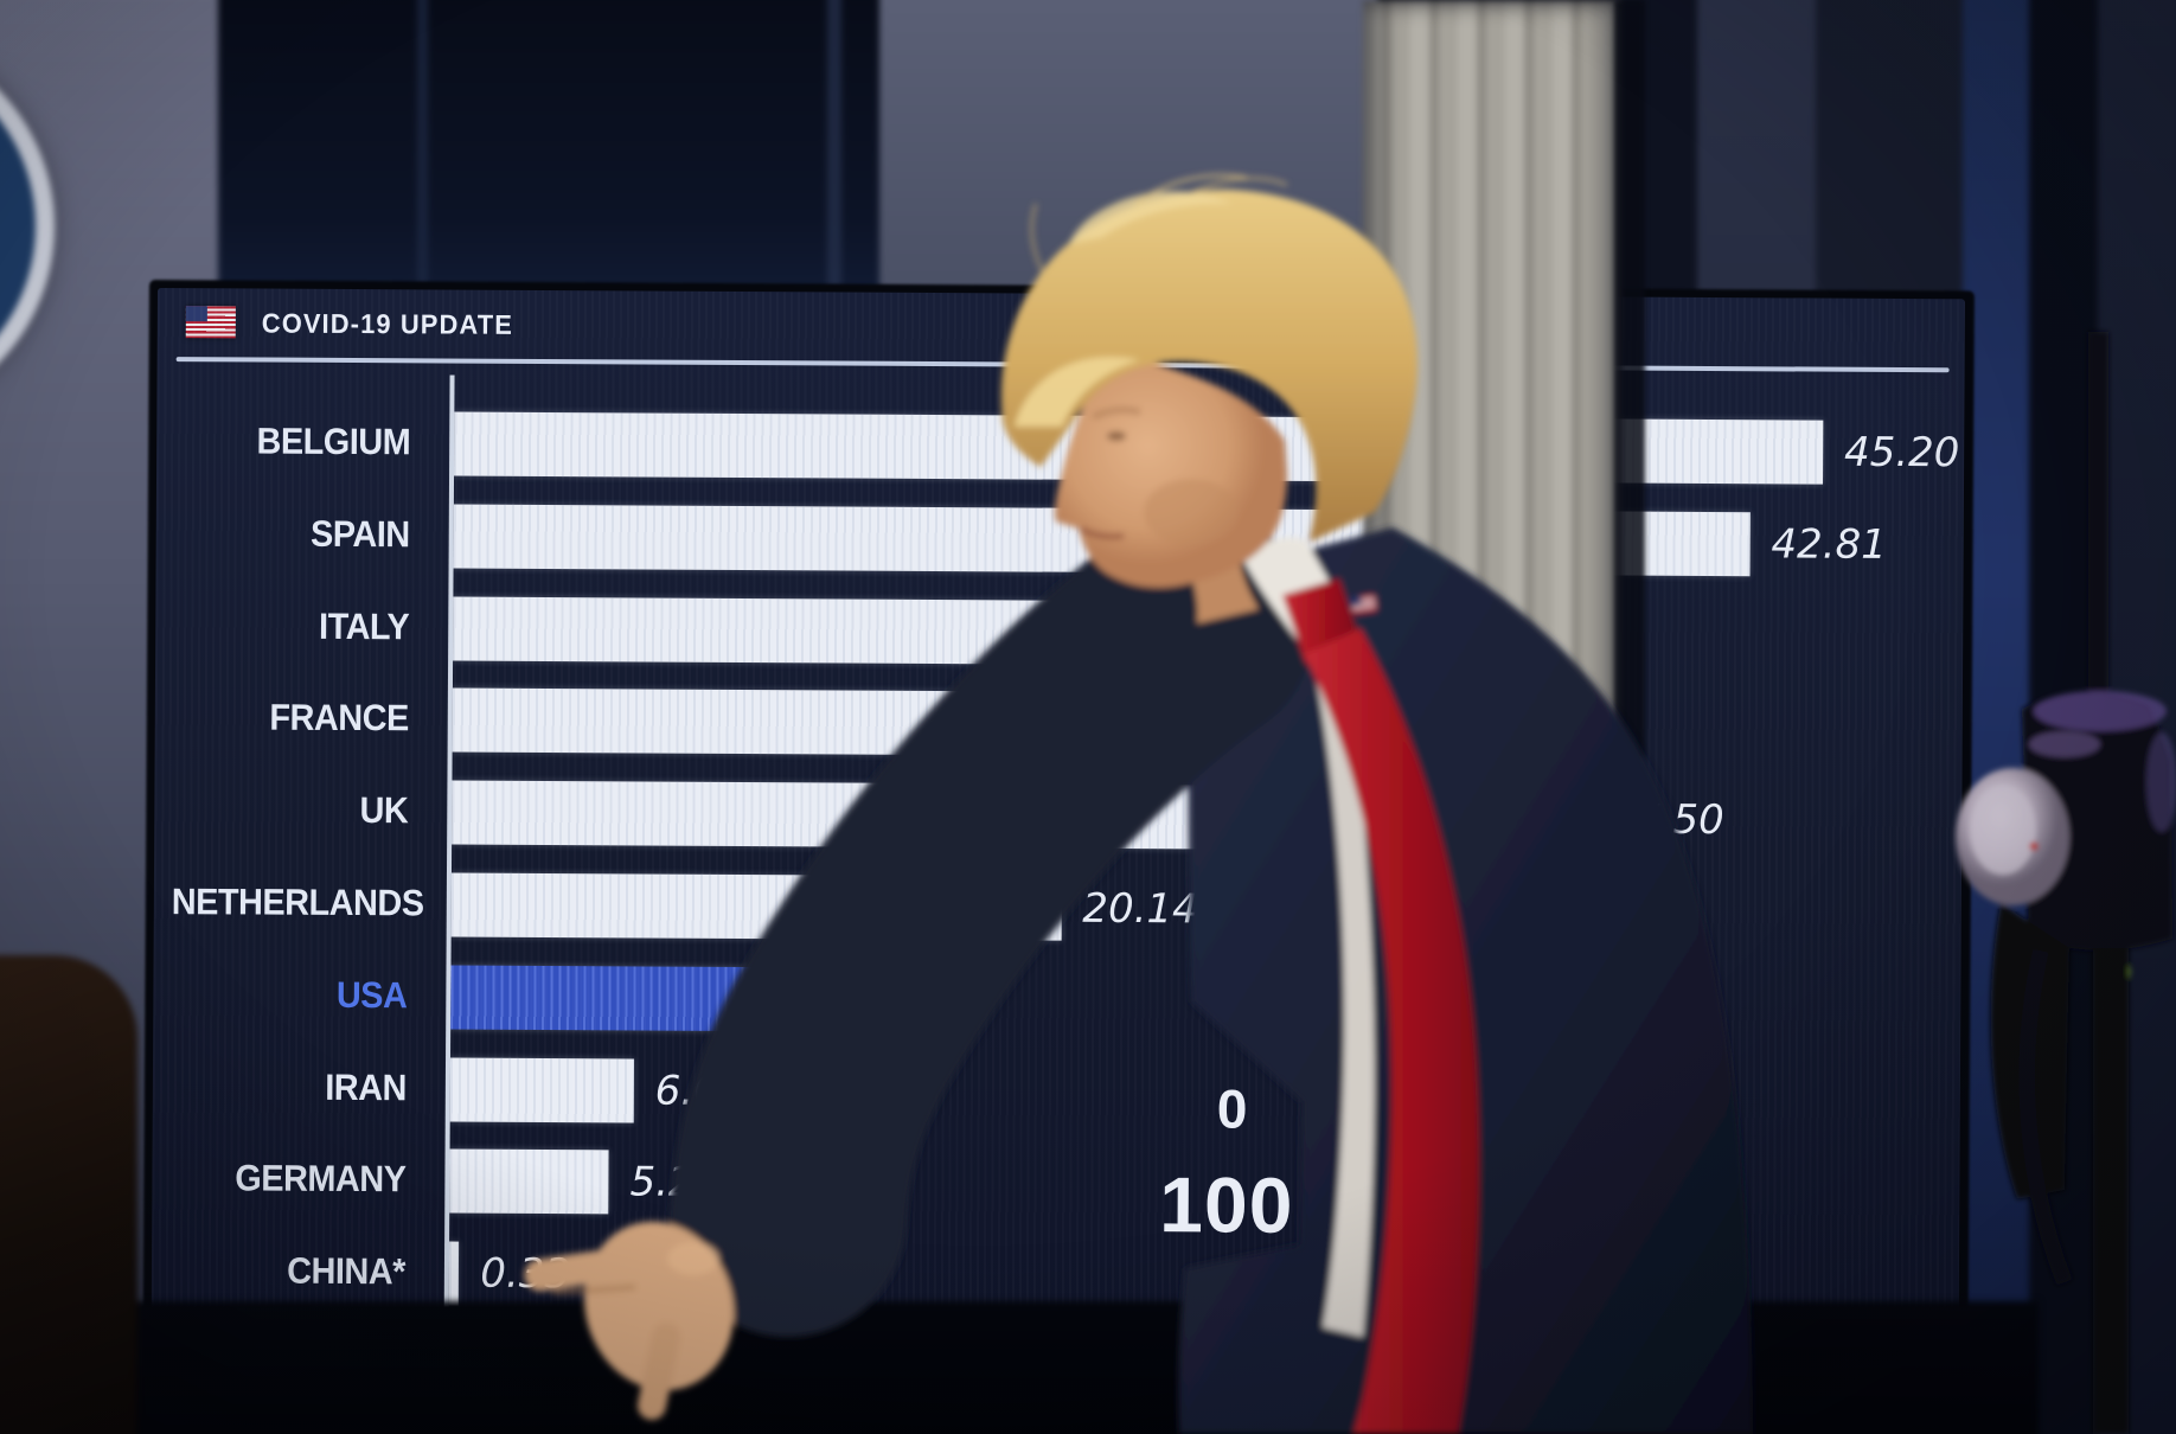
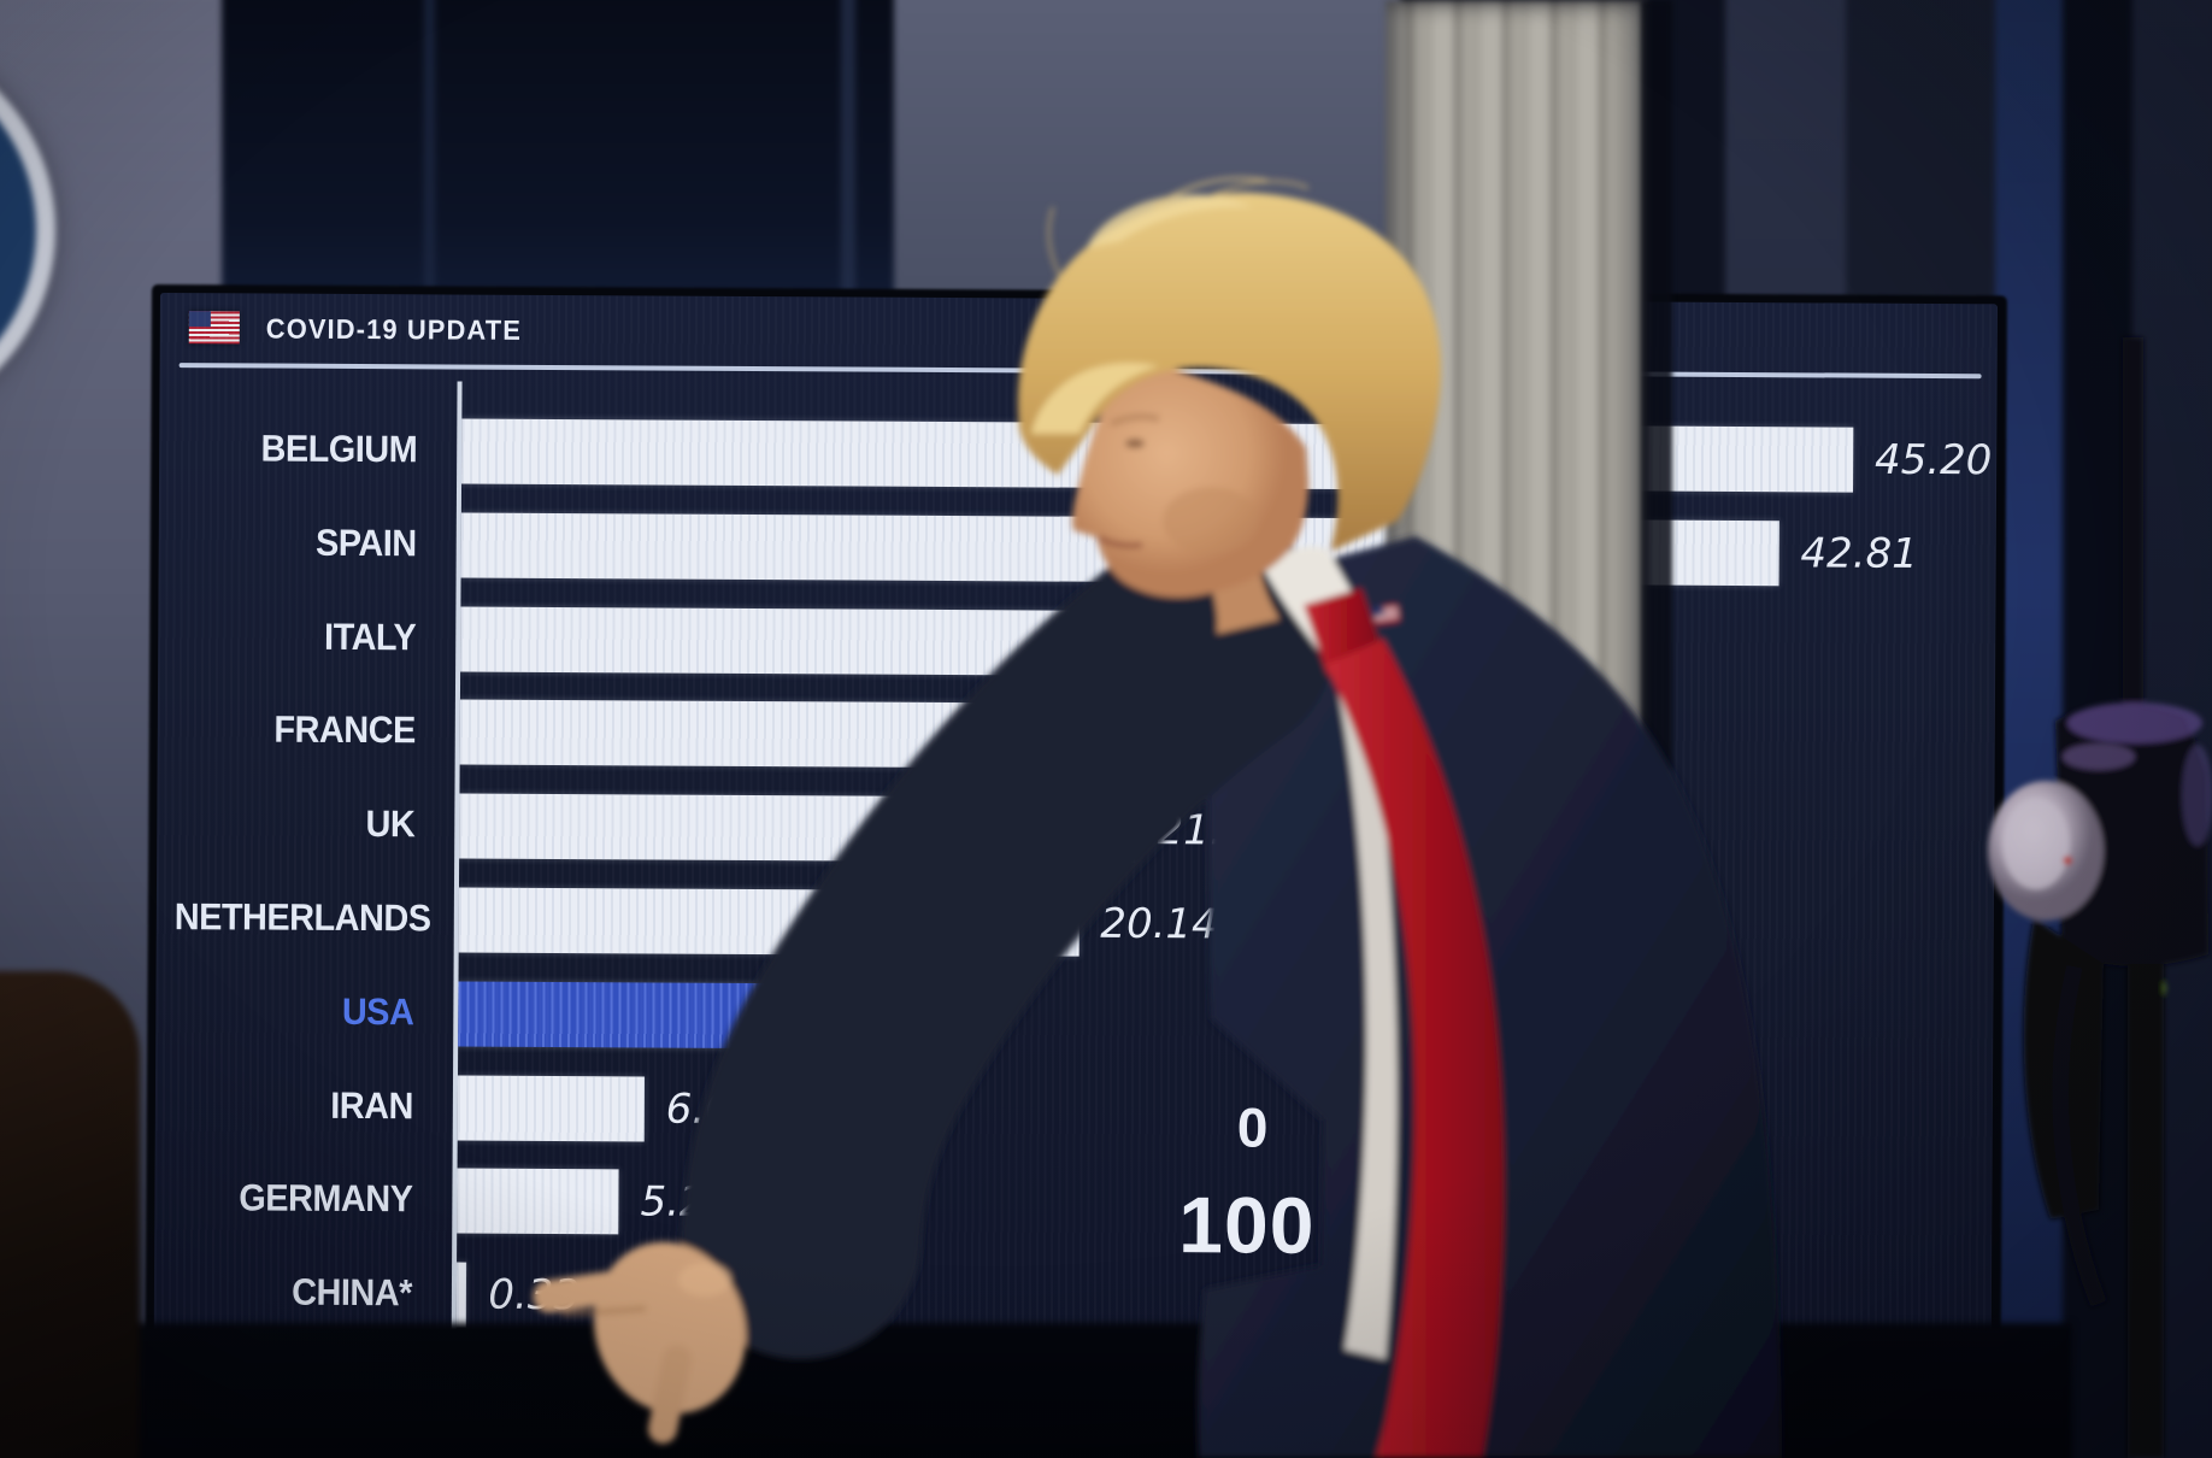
UK: 37.50 -> 21.97
